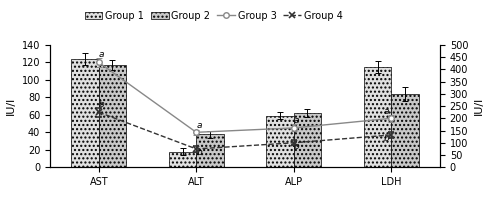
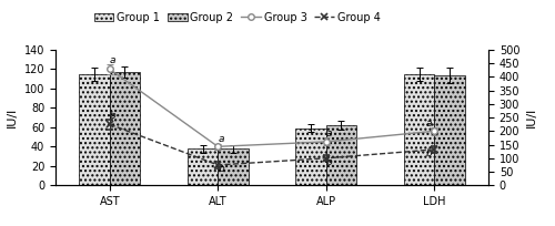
Group 1/AST: 124 -> 115
Group 1/ALT: 18 -> 38
Group 2/LDH: 84 -> 113
